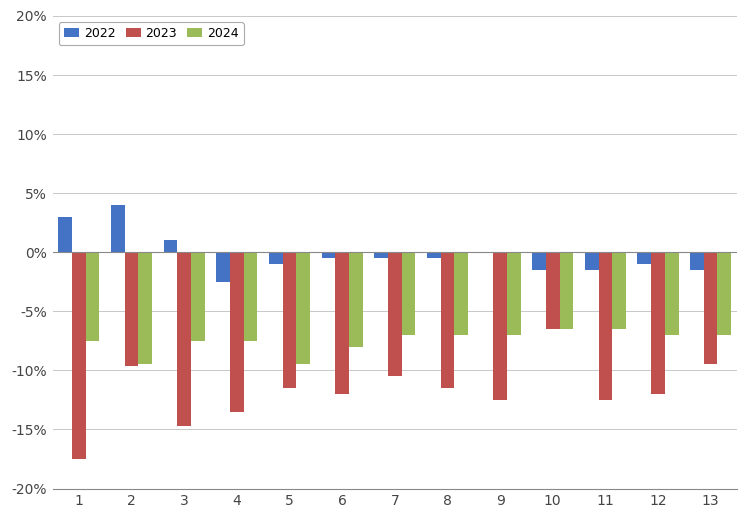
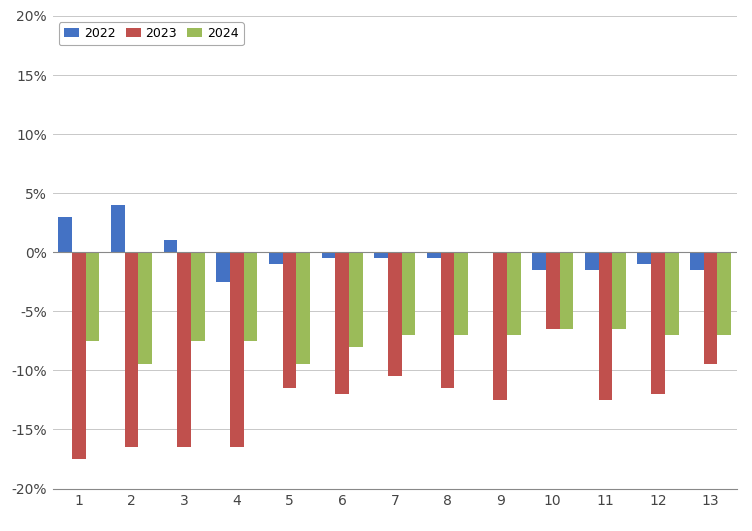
2023/2: -9.6% -> -16.5%
2023/3: -14.7% -> -16.5%
2023/4: -13.5% -> -16.5%
